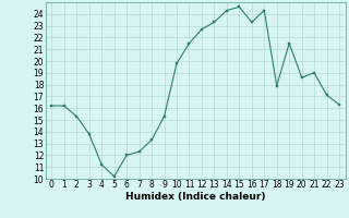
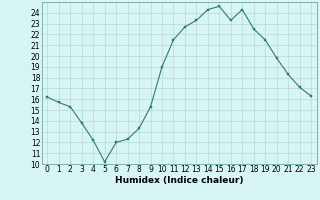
1: 16.2 -> 15.7
4: 11.2 -> 12.2
10: 19.8 -> 19.0
18: 17.9 -> 22.5
20: 18.6 -> 19.8
21: 19.0 -> 18.3
